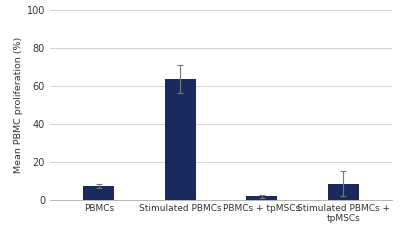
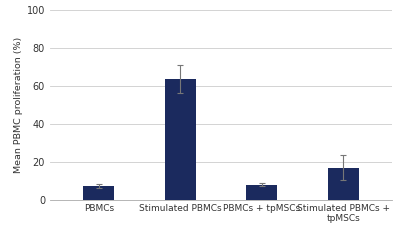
PBMCs + tpMSCs: 2 -> 8
Stimulated PBMCs + tpMSCs: 8 -> 17
